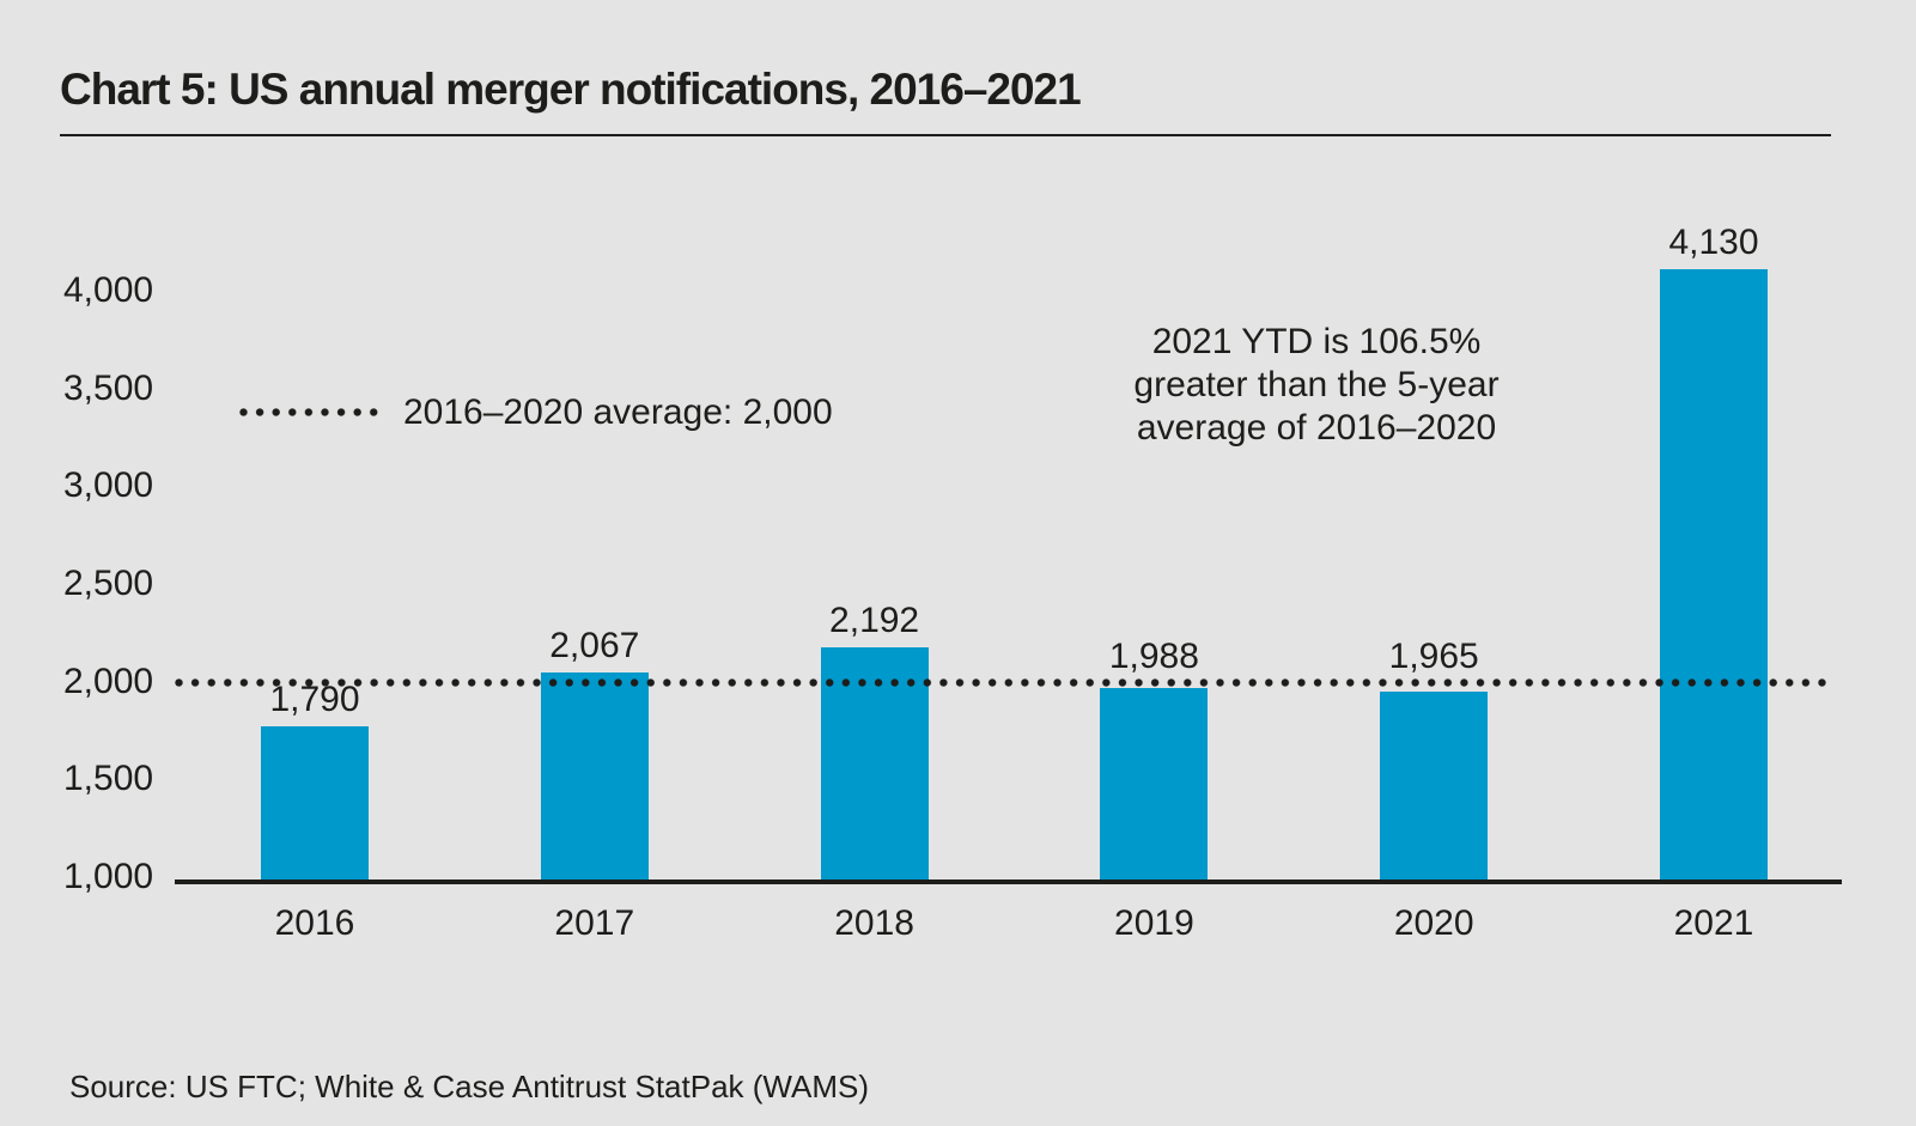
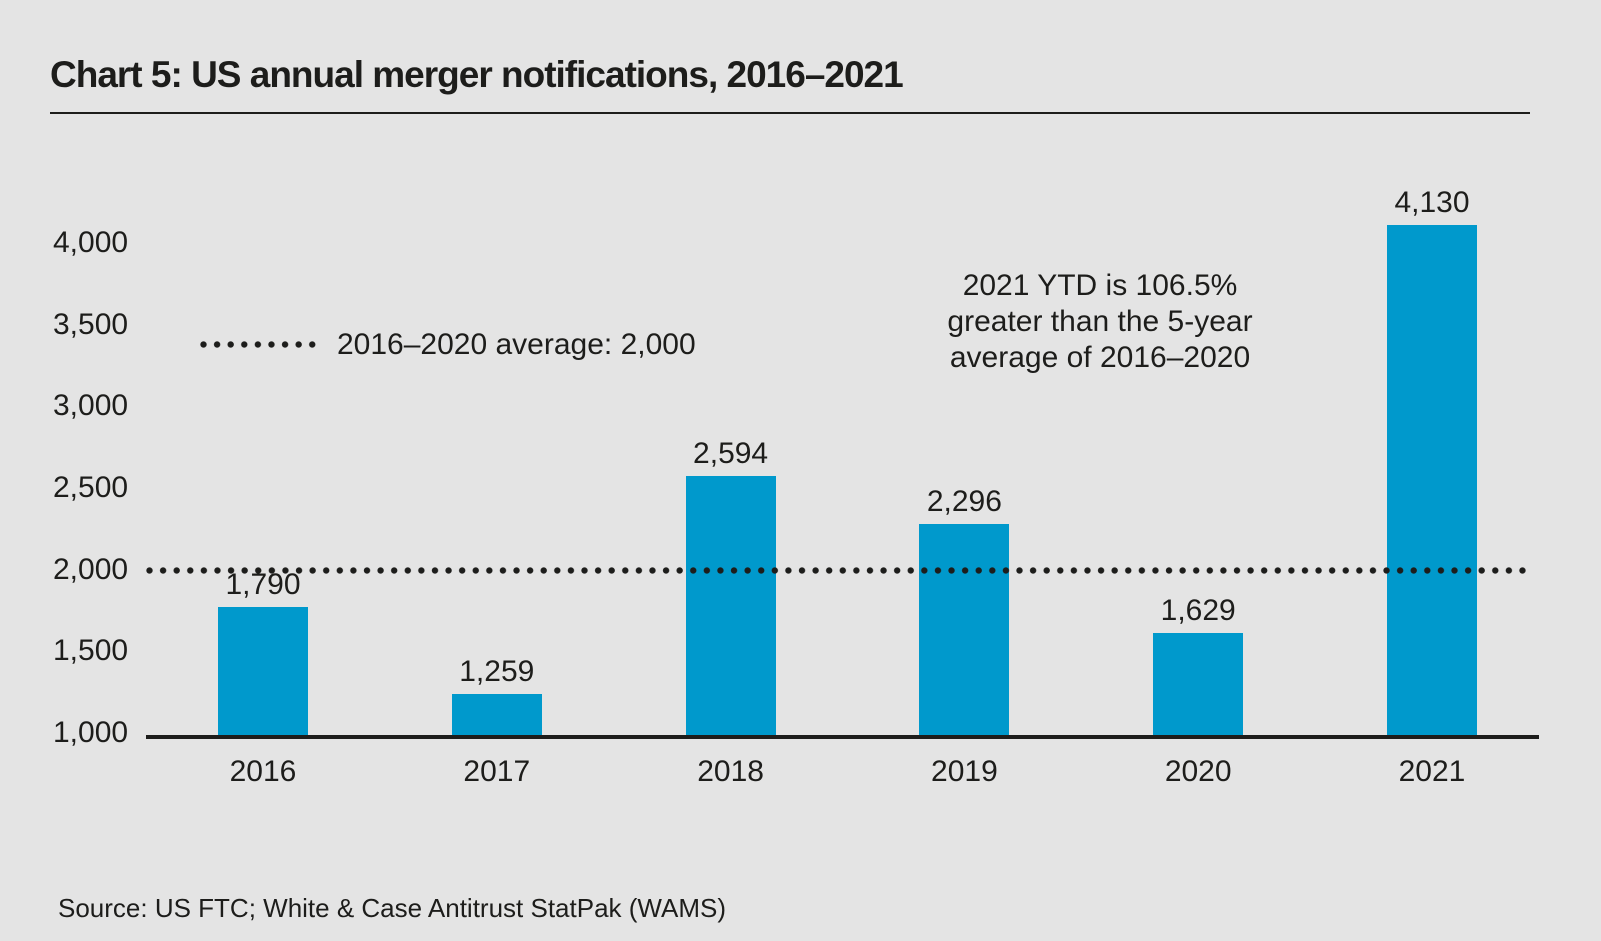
2017: 2,067 -> 1,259
2018: 2,192 -> 2,594
2019: 1,988 -> 2,296
2020: 1,965 -> 1,629
